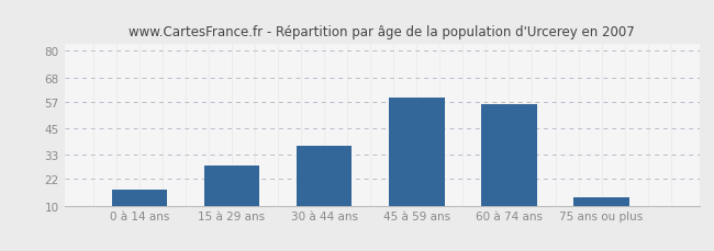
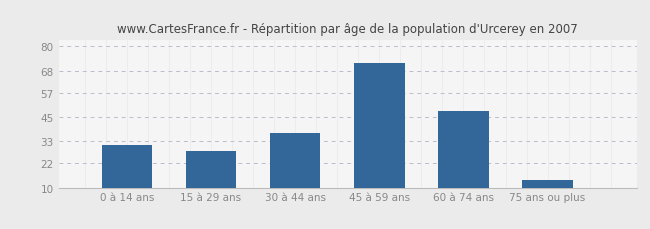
0 à 14 ans: 17 -> 31
45 à 59 ans: 59 -> 72
60 à 74 ans: 56 -> 48
